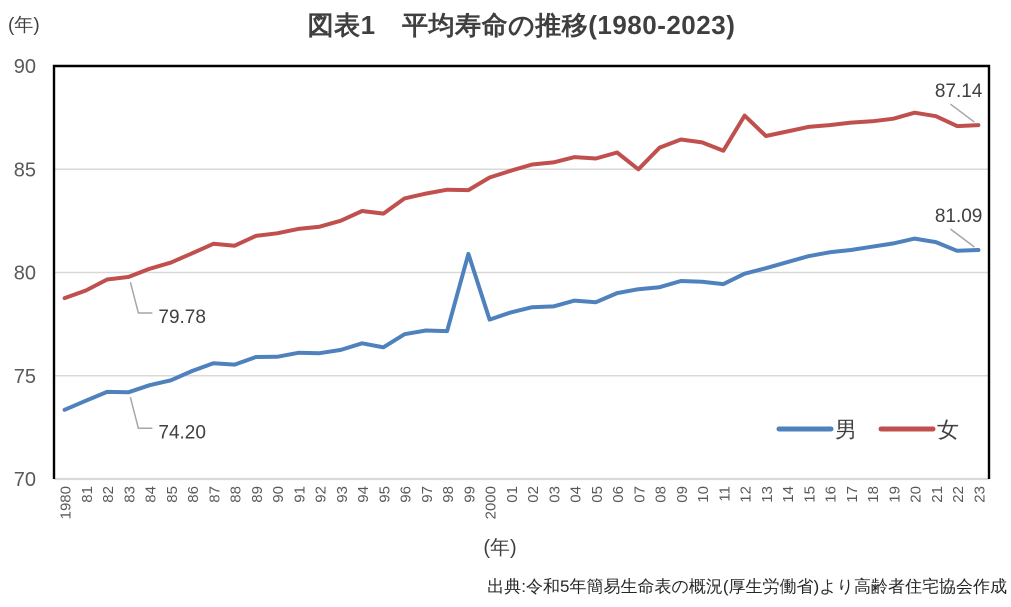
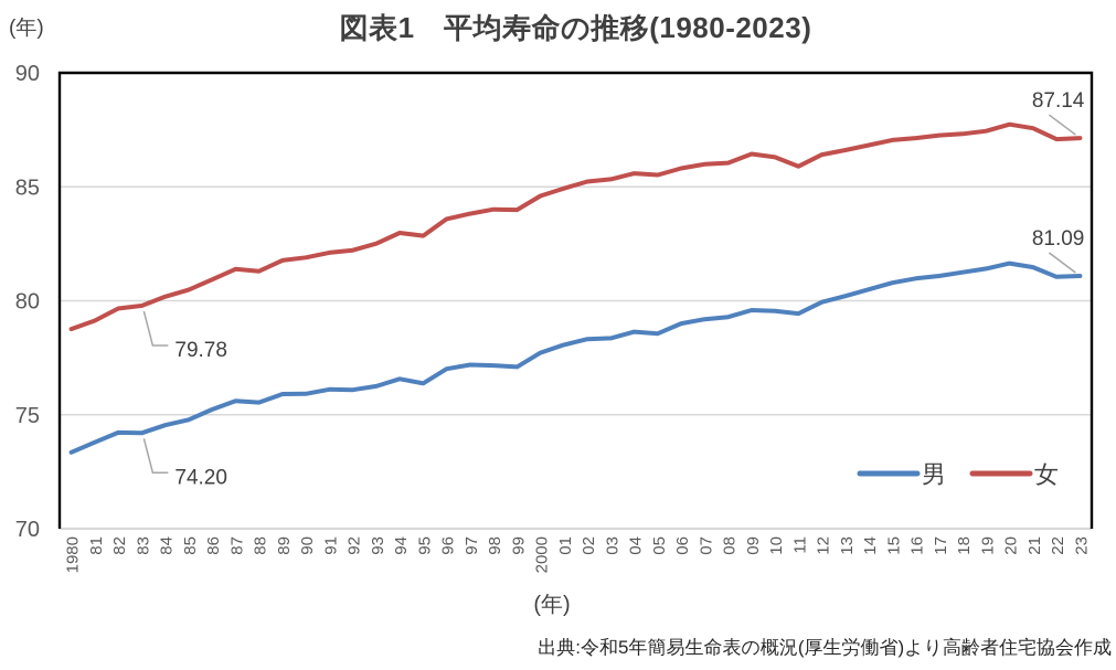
男/99: 80.9 -> 77.1
女/07: 85.0 -> 86.0
女/12: 87.6 -> 86.4
